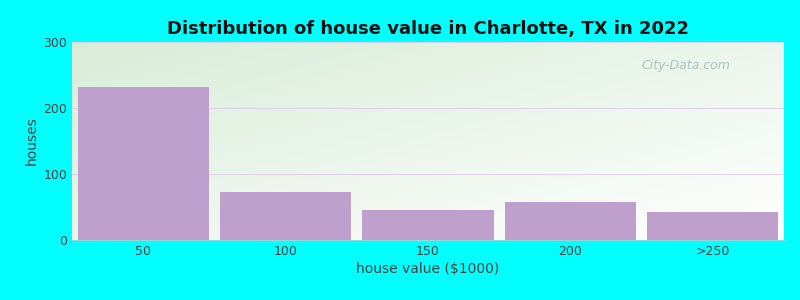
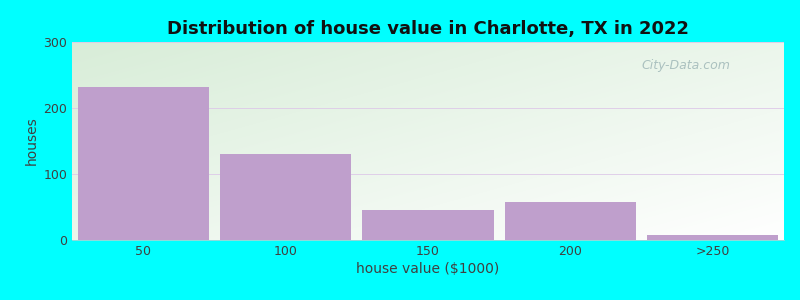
100: 72 -> 130
>250: 42 -> 8
